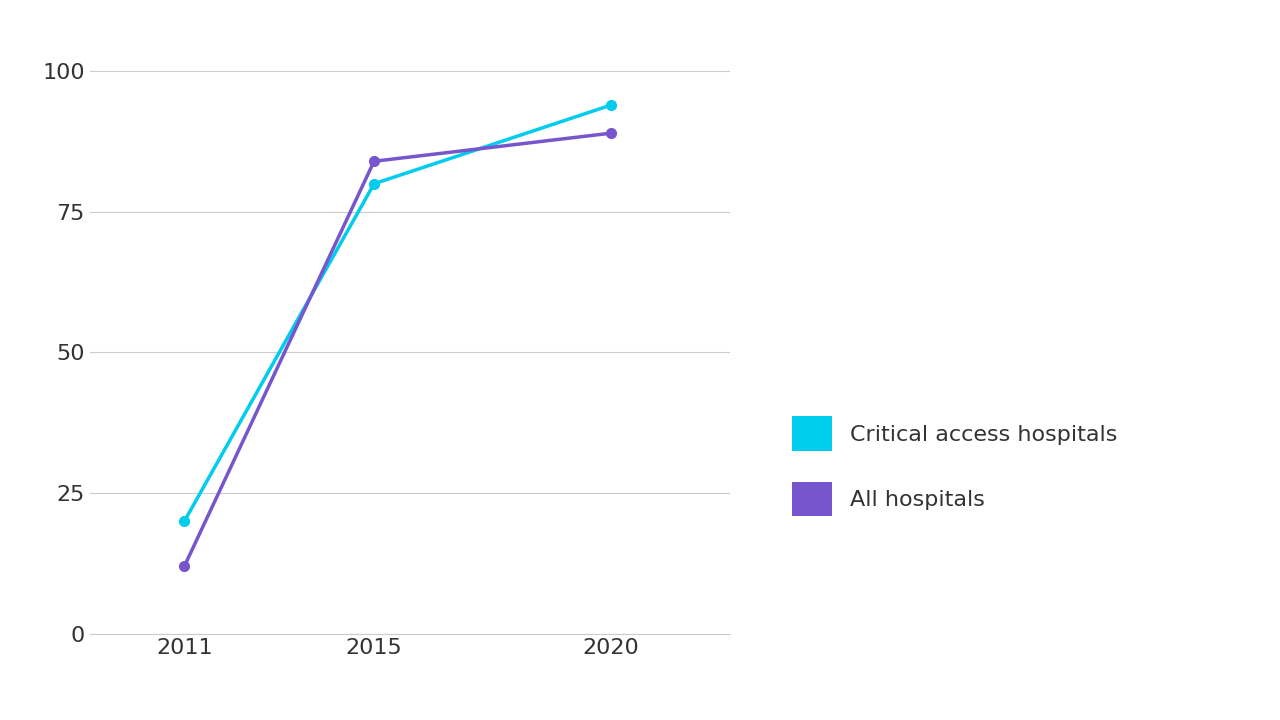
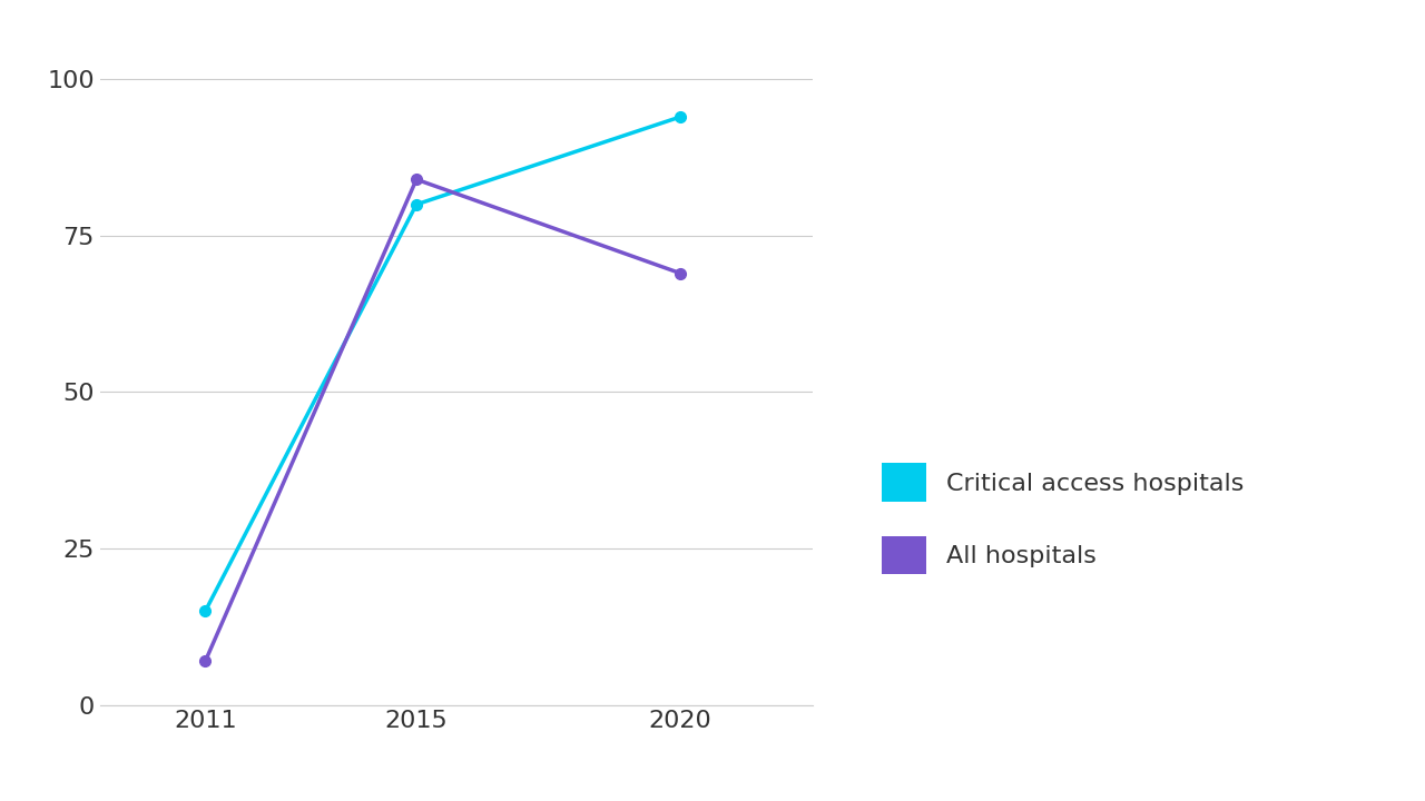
Critical access hospitals/2011: 20 -> 15
All hospitals/2011: 12 -> 7
All hospitals/2020: 89 -> 69
